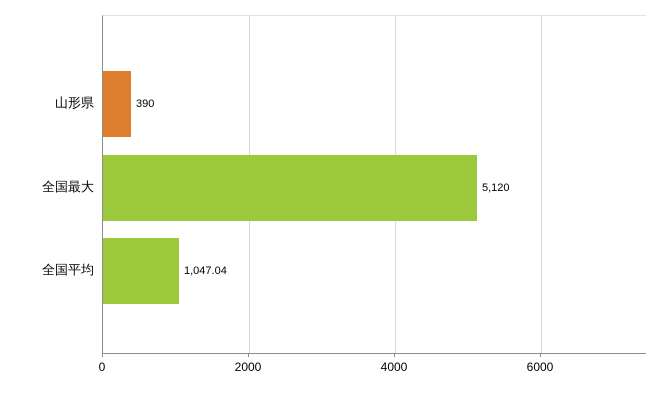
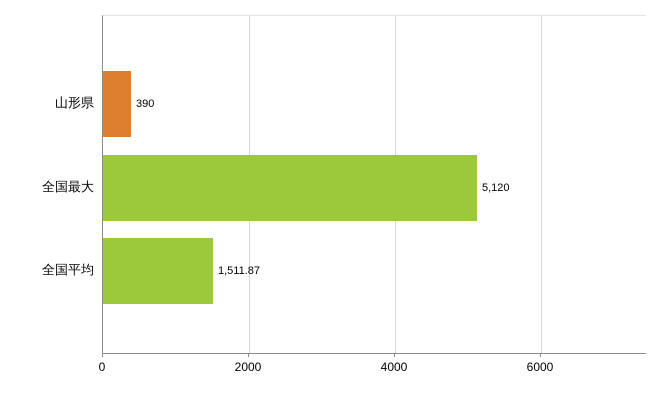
全国平均: 1,047.04 -> 1,511.87
